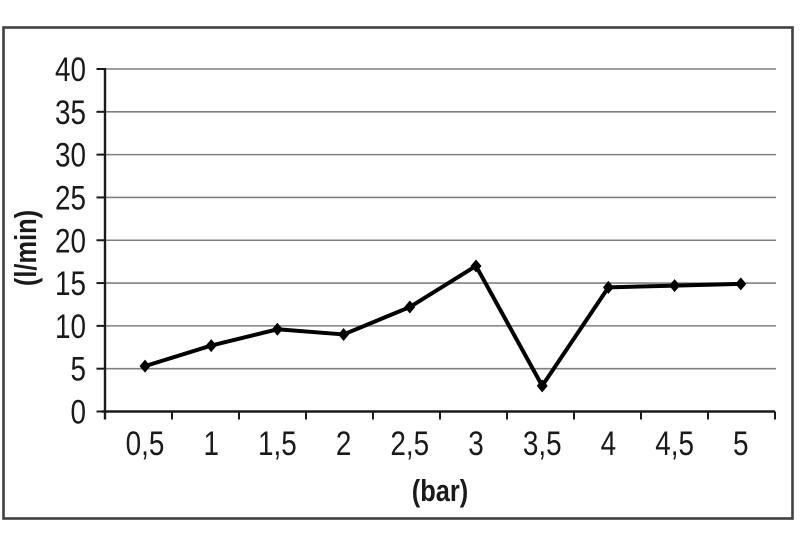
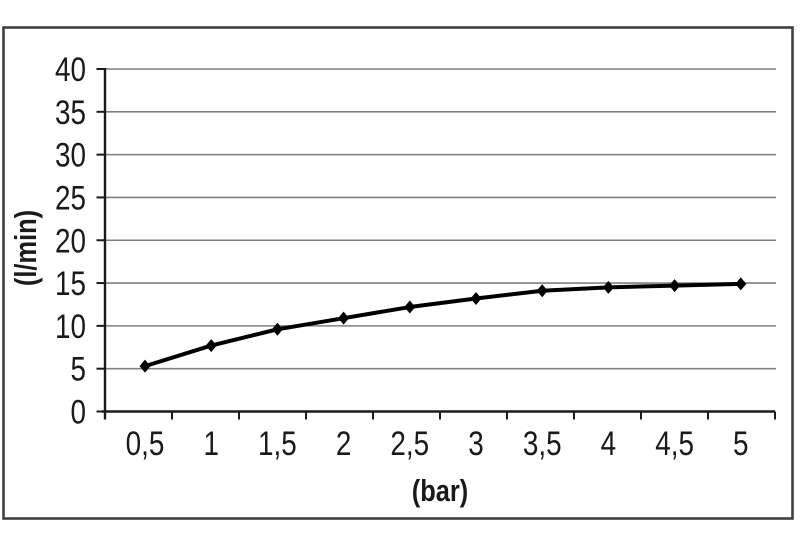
2: 9 -> 11
3: 17 -> 13
3,5: 3 -> 14
